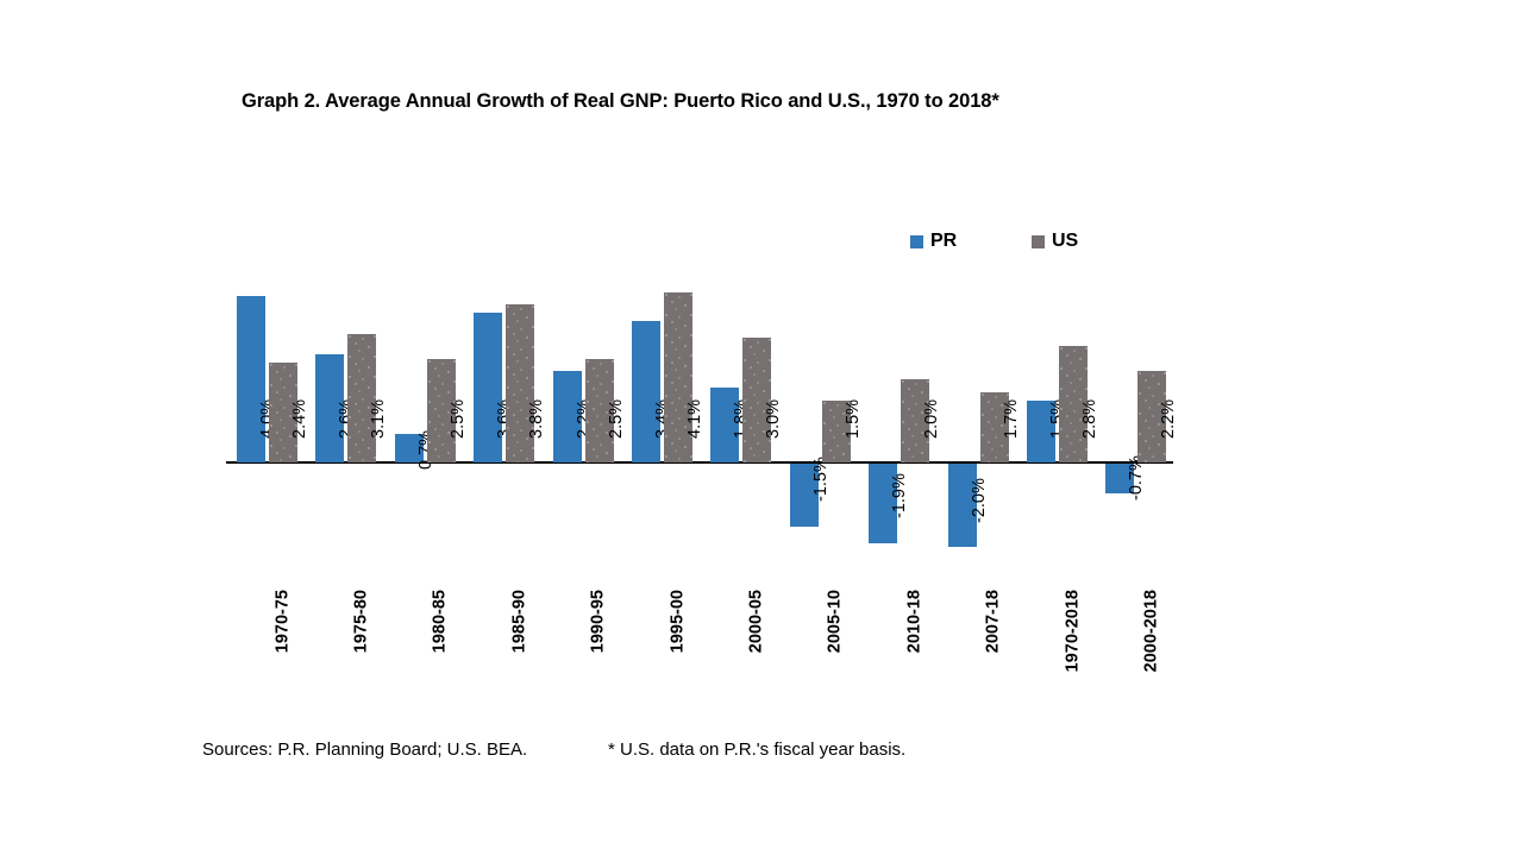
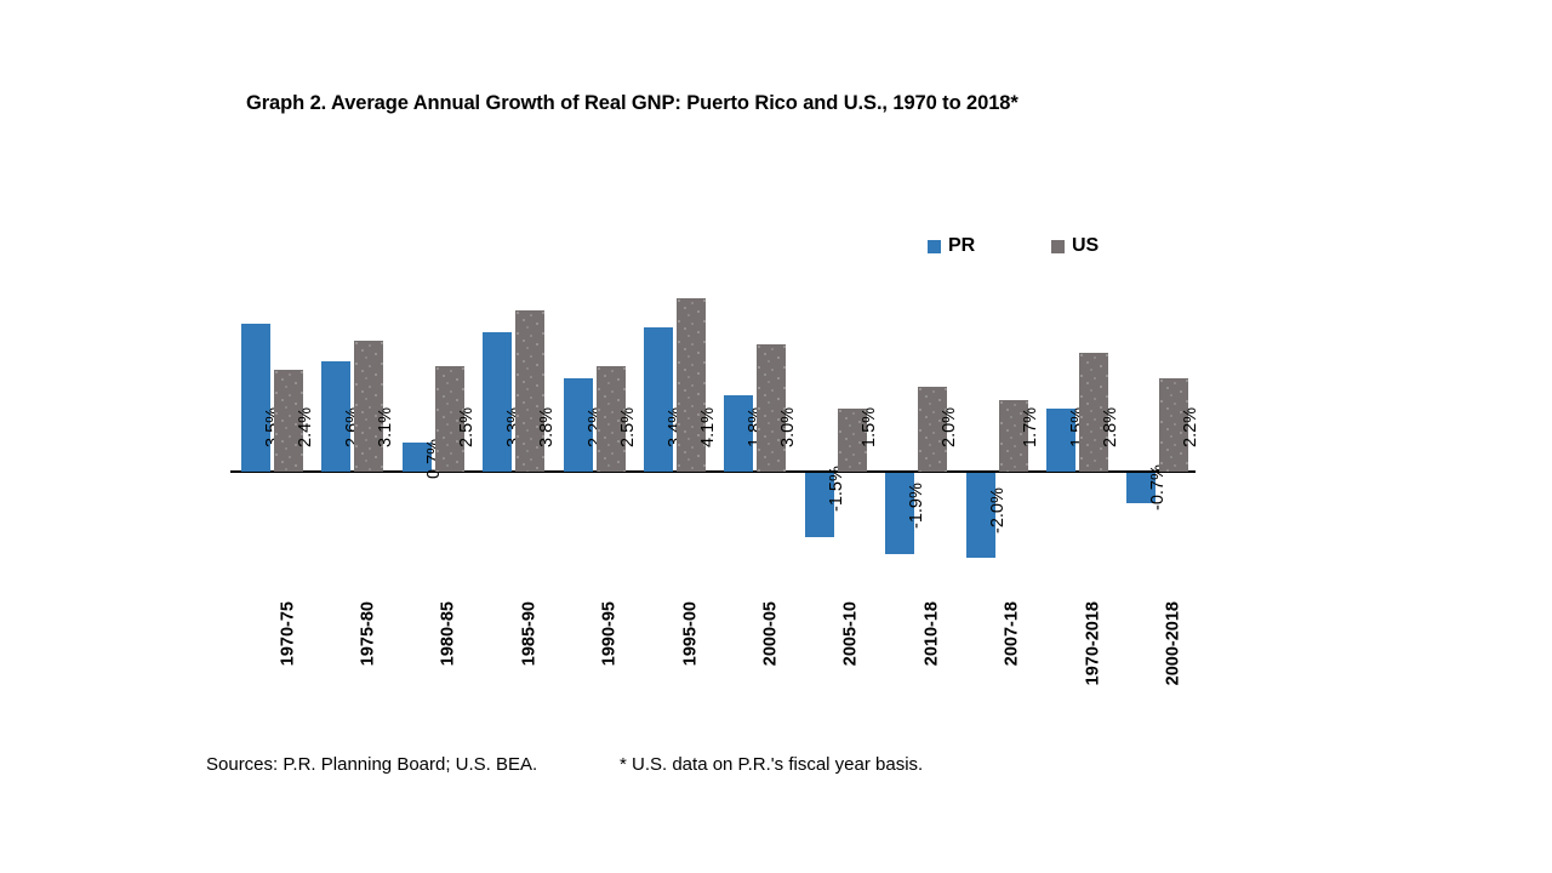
PR/1970-75: 4.0% -> 3.5%
PR/1985-90: 3.6% -> 3.3%
